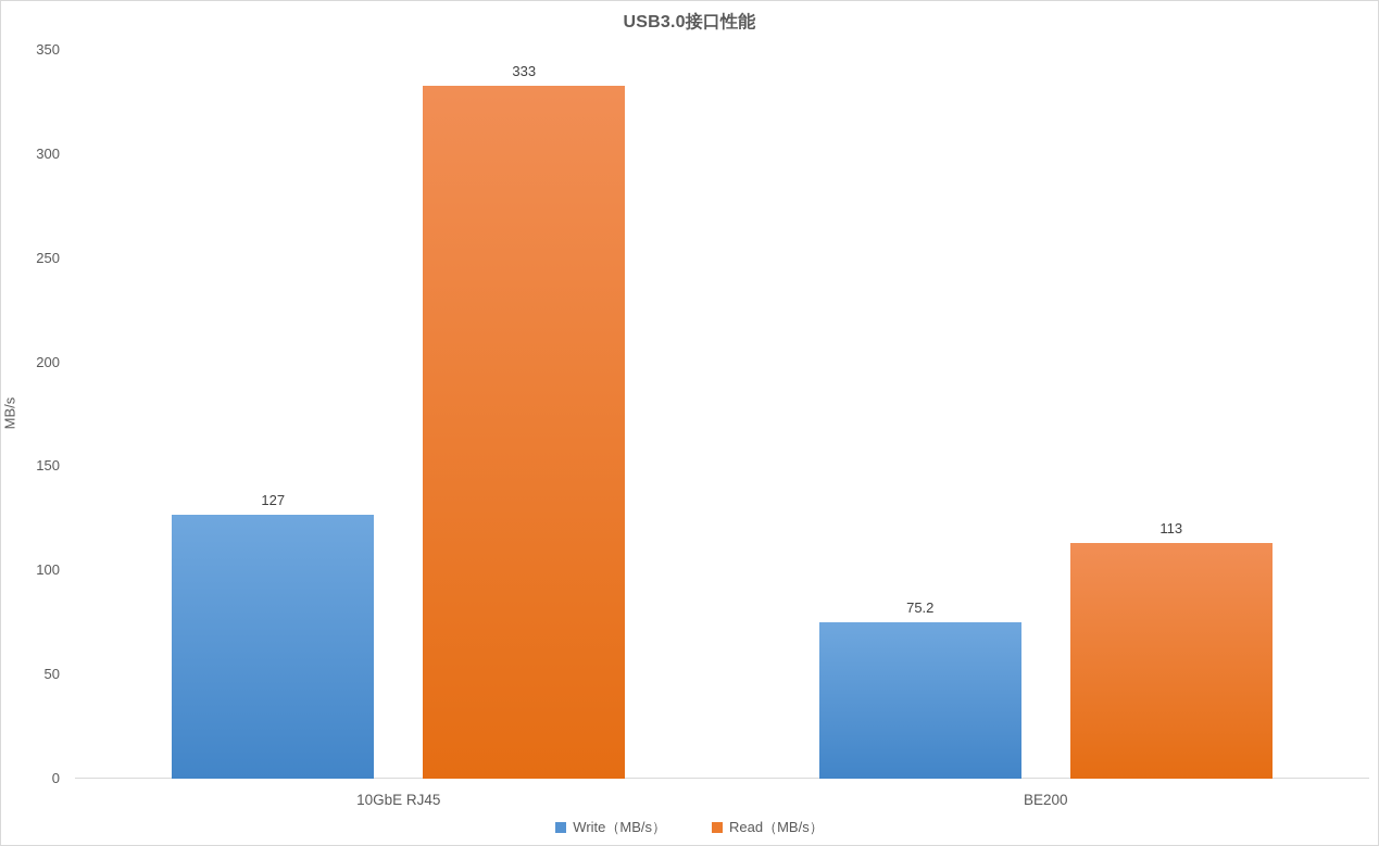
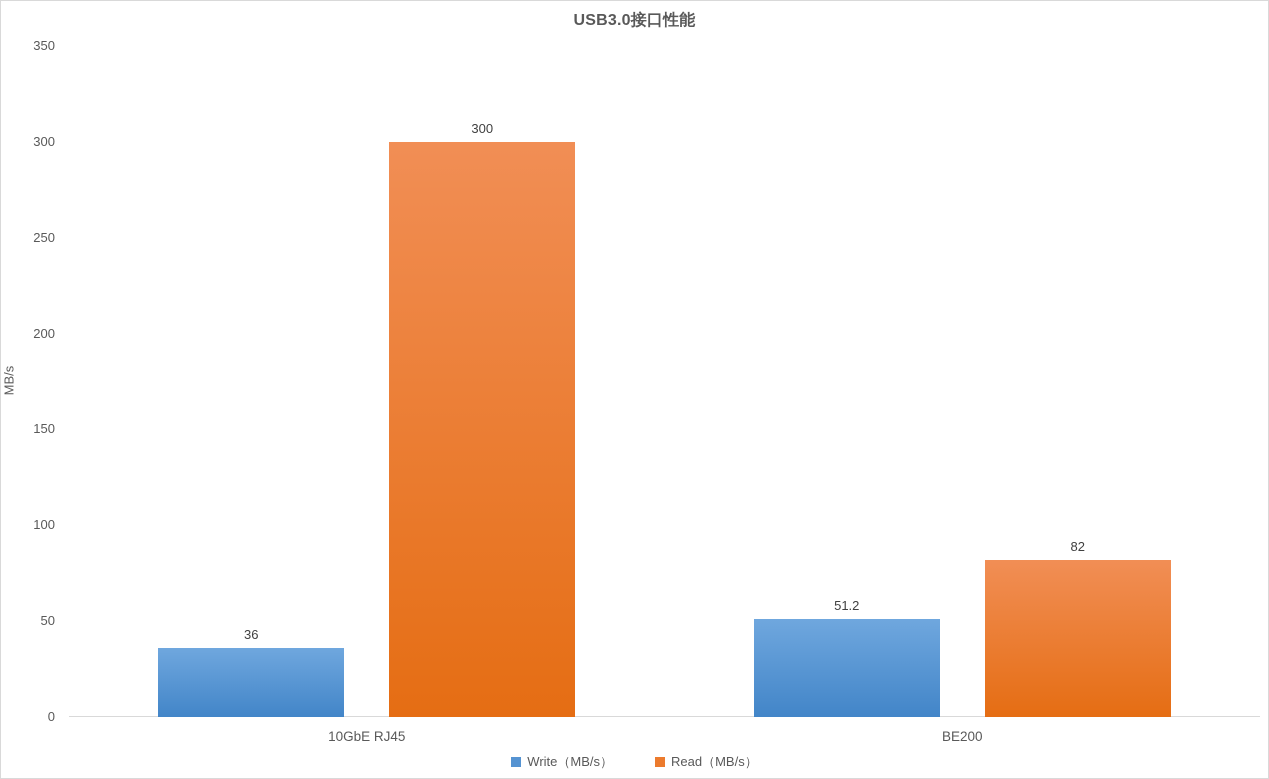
Write（MB/s）/10GbE RJ45: 127 -> 36
Read（MB/s）/10GbE RJ45: 333 -> 300
Write（MB/s）/BE200: 75.2 -> 51.2
Read（MB/s）/BE200: 113 -> 82
